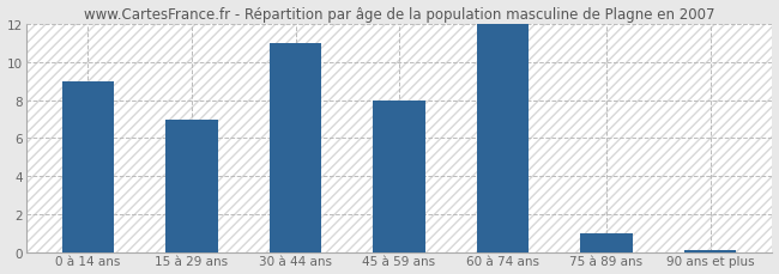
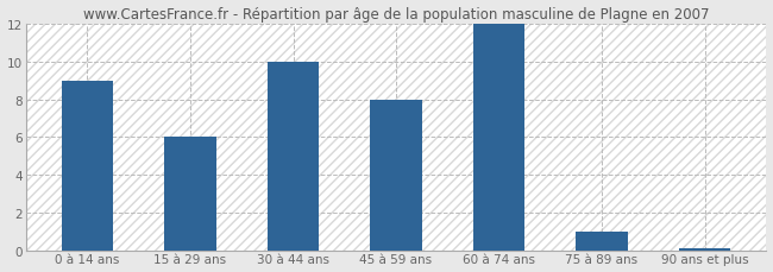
15 à 29 ans: 7.0 -> 6.0
30 à 44 ans: 11.0 -> 10.0
